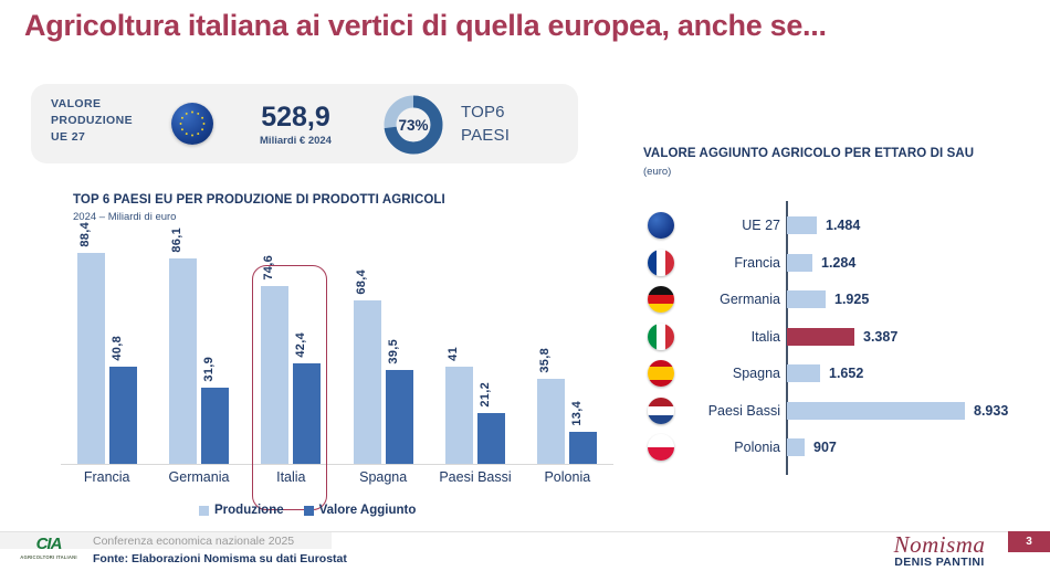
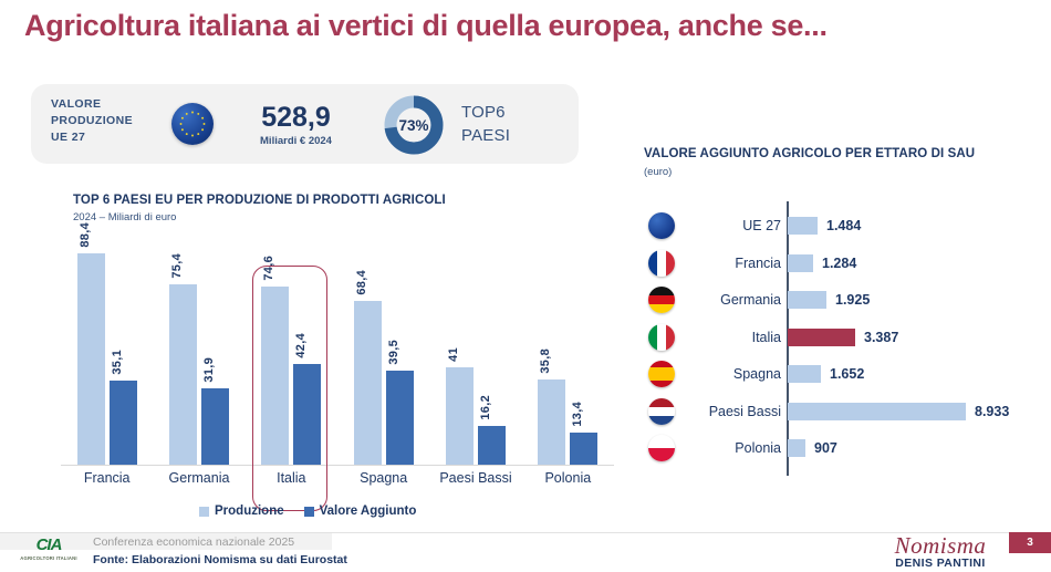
TOP 6 PAESI EU PER PRODUZIONE DI PRODOTTI AGRICOLI/Valore Aggiunto/Francia: 40,8 -> 35,1
TOP 6 PAESI EU PER PRODUZIONE DI PRODOTTI AGRICOLI/Produzione/Germania: 86,1 -> 75,4
TOP 6 PAESI EU PER PRODUZIONE DI PRODOTTI AGRICOLI/Valore Aggiunto/Paesi Bassi: 21,2 -> 16,2
